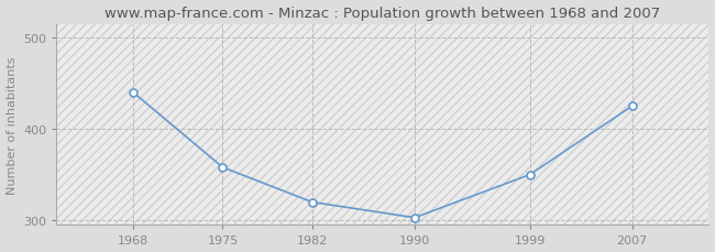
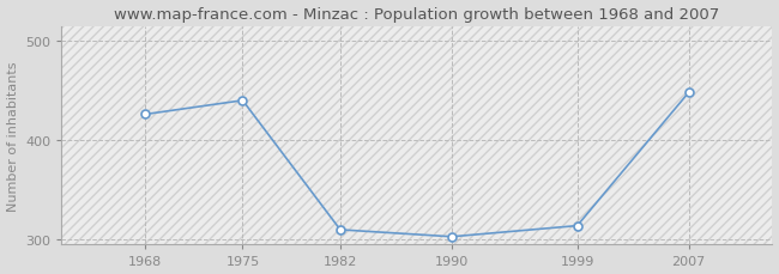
1968: 440 -> 426
1975: 358 -> 440
1982: 320 -> 310
1999: 350 -> 314
2007: 425 -> 448
